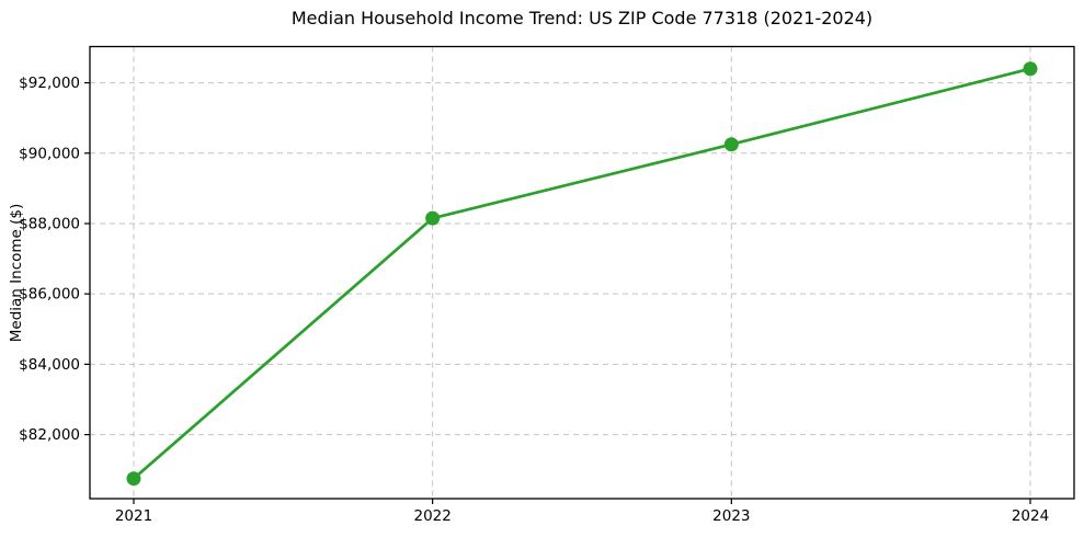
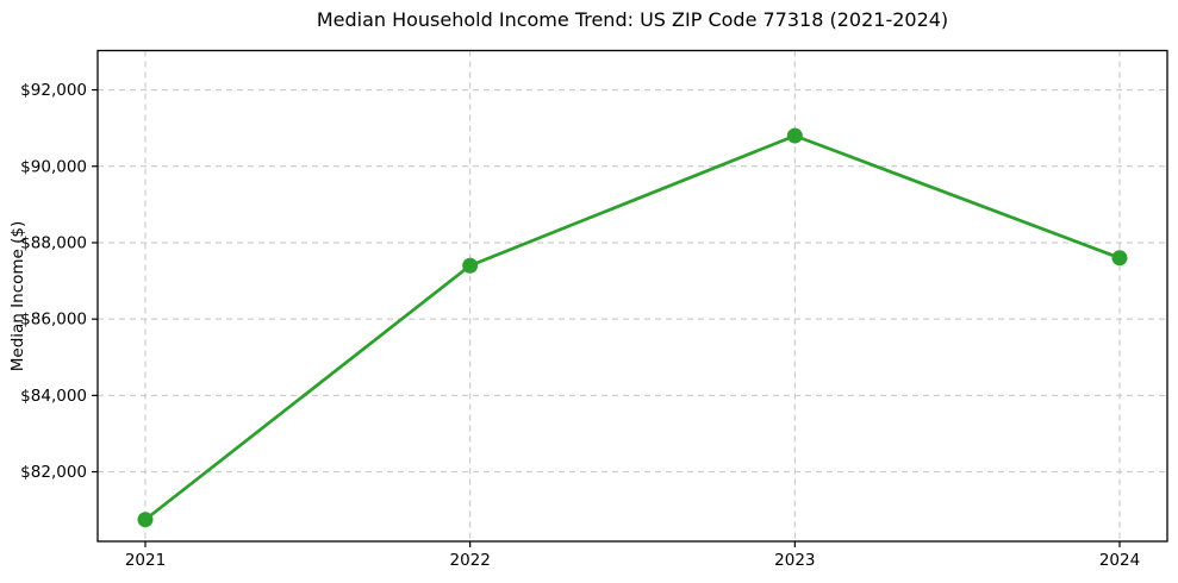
2022: $88200 -> $87400
2023: $90200 -> $90800
2024: $92400 -> $87600
